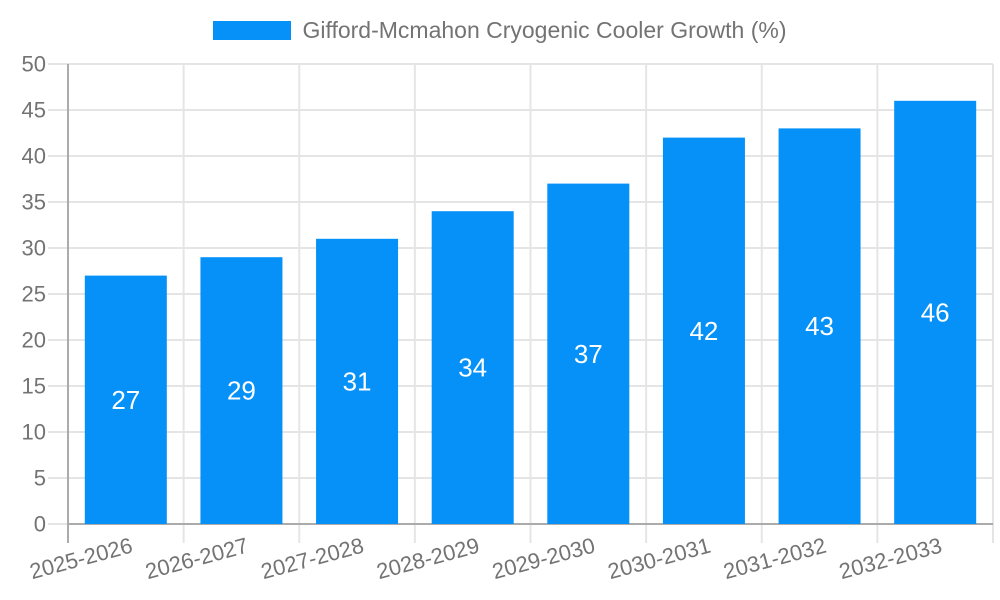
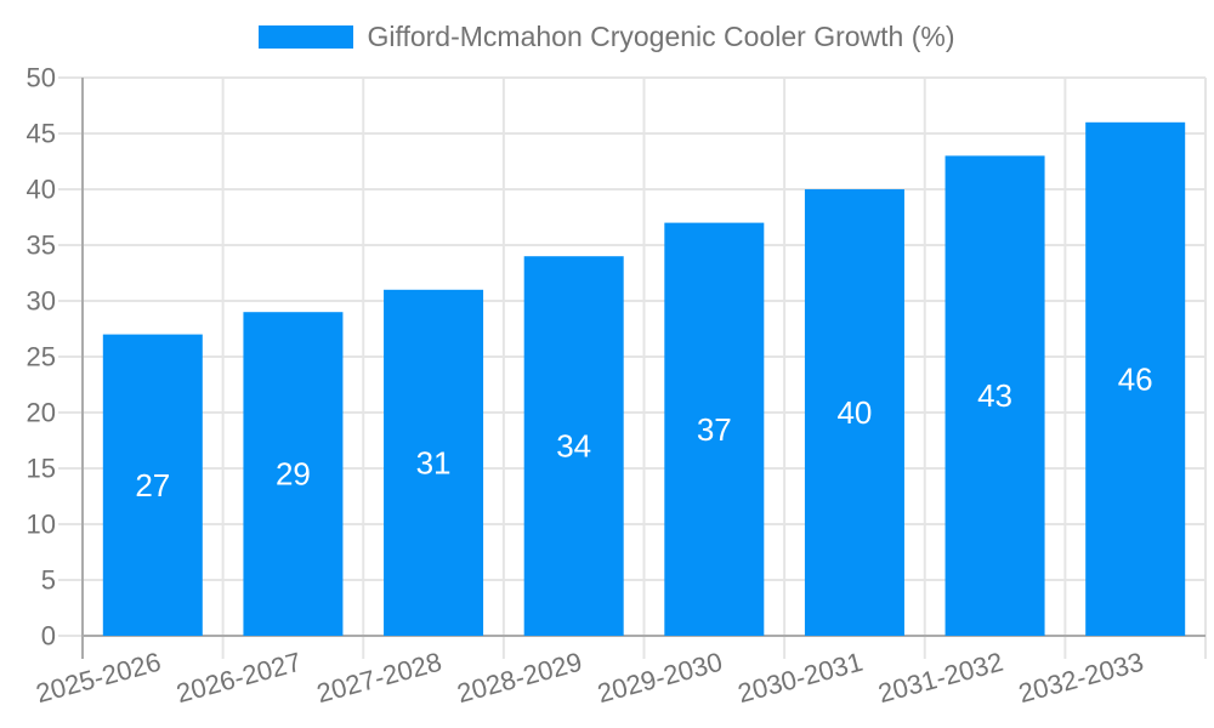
2030-2031: 42 -> 40
